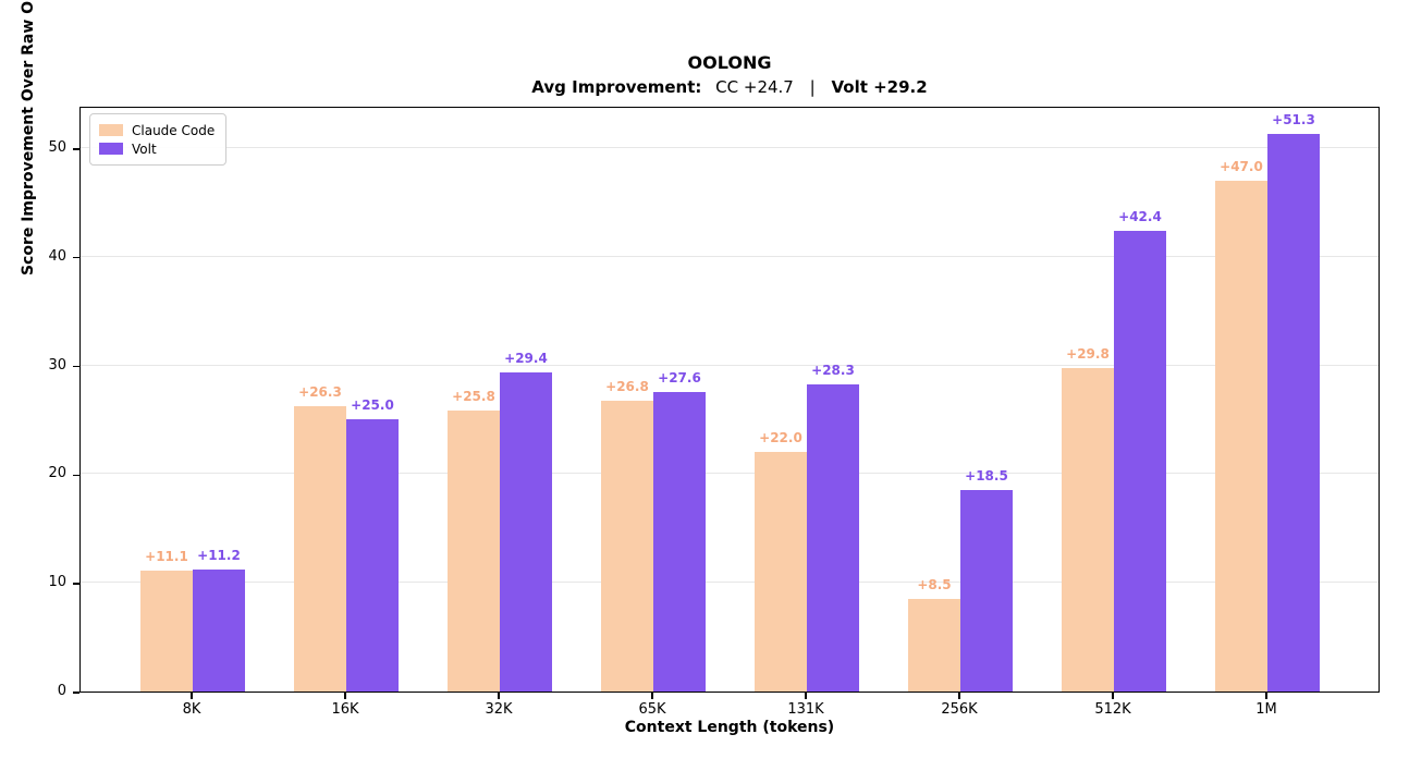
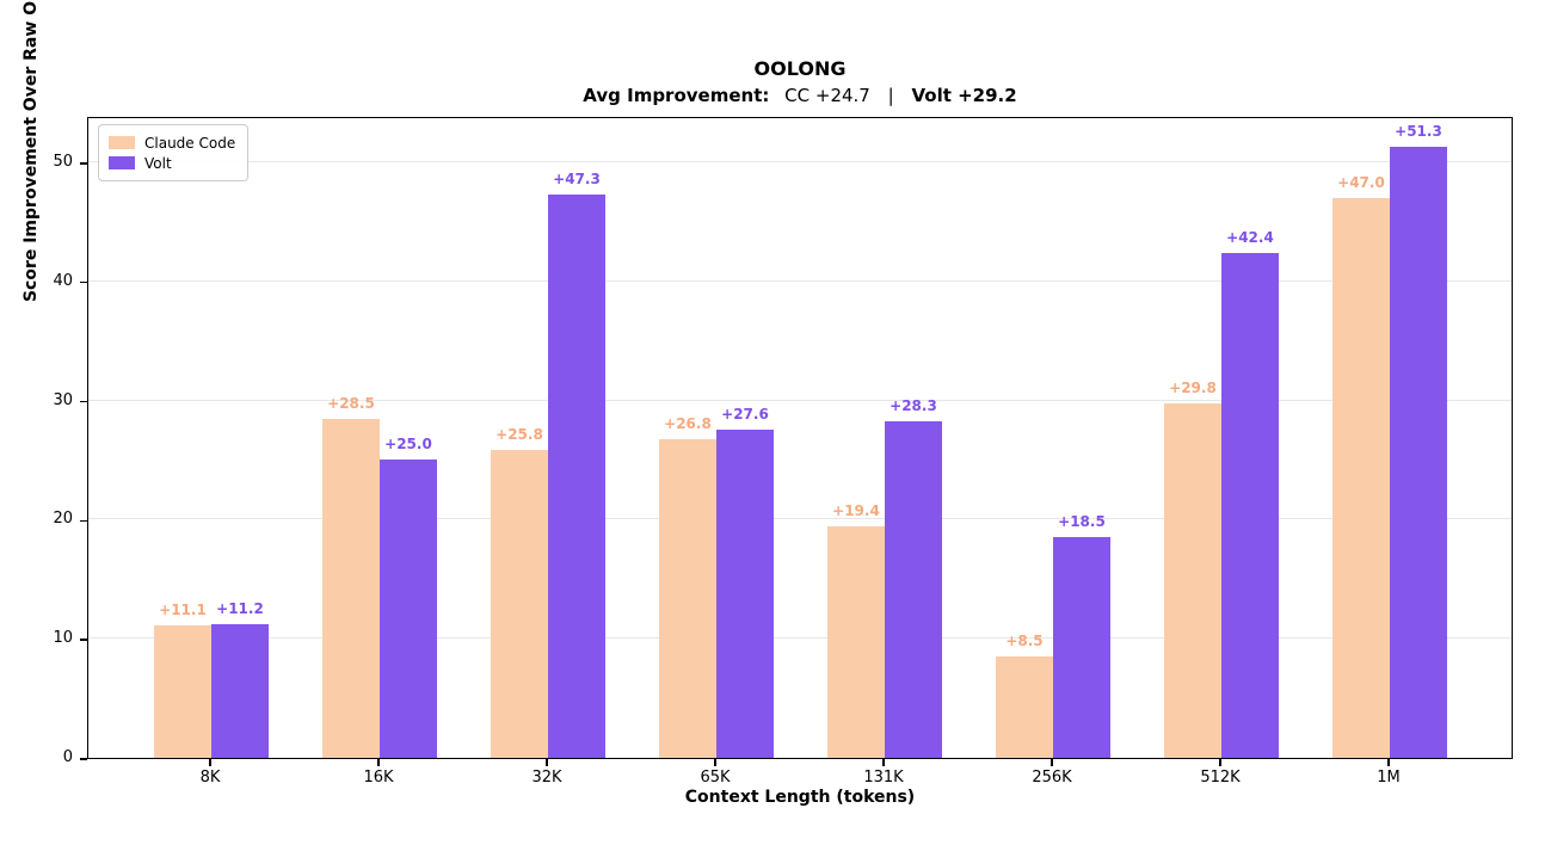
Claude Code/16K: +26.3 -> +28.5
Volt/32K: +29.4 -> +47.3
Claude Code/131K: +22.0 -> +19.4
